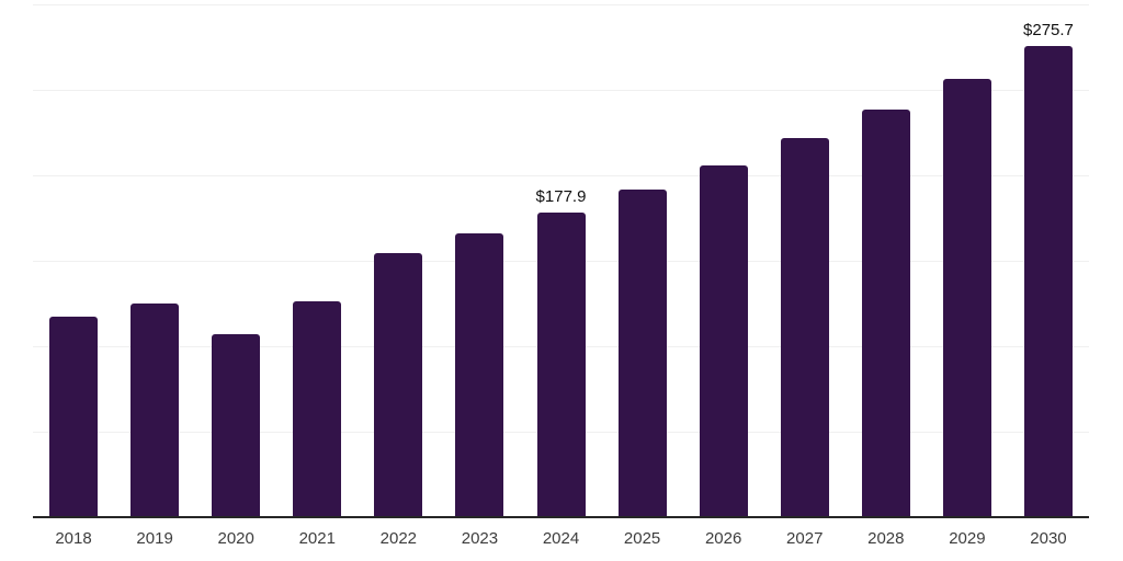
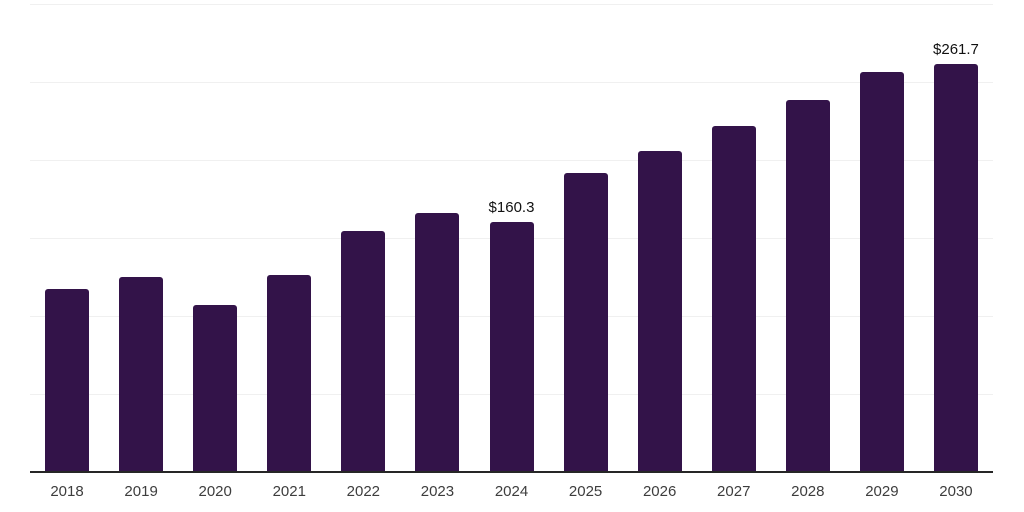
2024: $177.9 -> $160.3
2030: $275.7 -> $261.7
